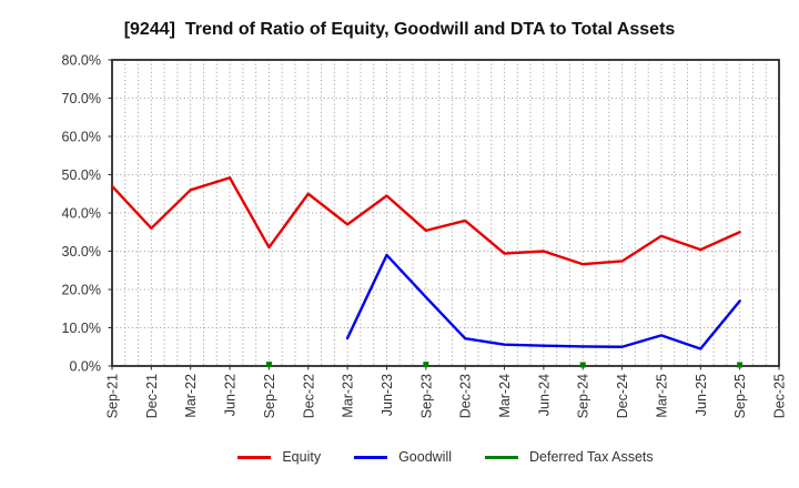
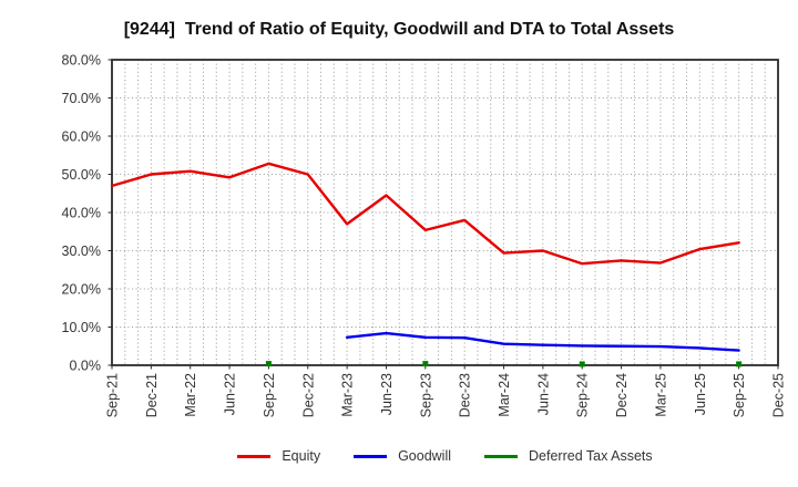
Equity/Dec-21: 36% -> 50%
Equity/Mar-22: 46% -> 51%
Equity/Sep-22: 31% -> 53%
Equity/Dec-22: 45% -> 50%
Goodwill/Jun-23: 29% -> 8%
Goodwill/Sep-23: 18% -> 7%
Equity/Mar-25: 34% -> 27%
Goodwill/Mar-25: 8% -> 5%
Equity/Sep-25: 35% -> 32%
Goodwill/Sep-25: 17% -> 4%
